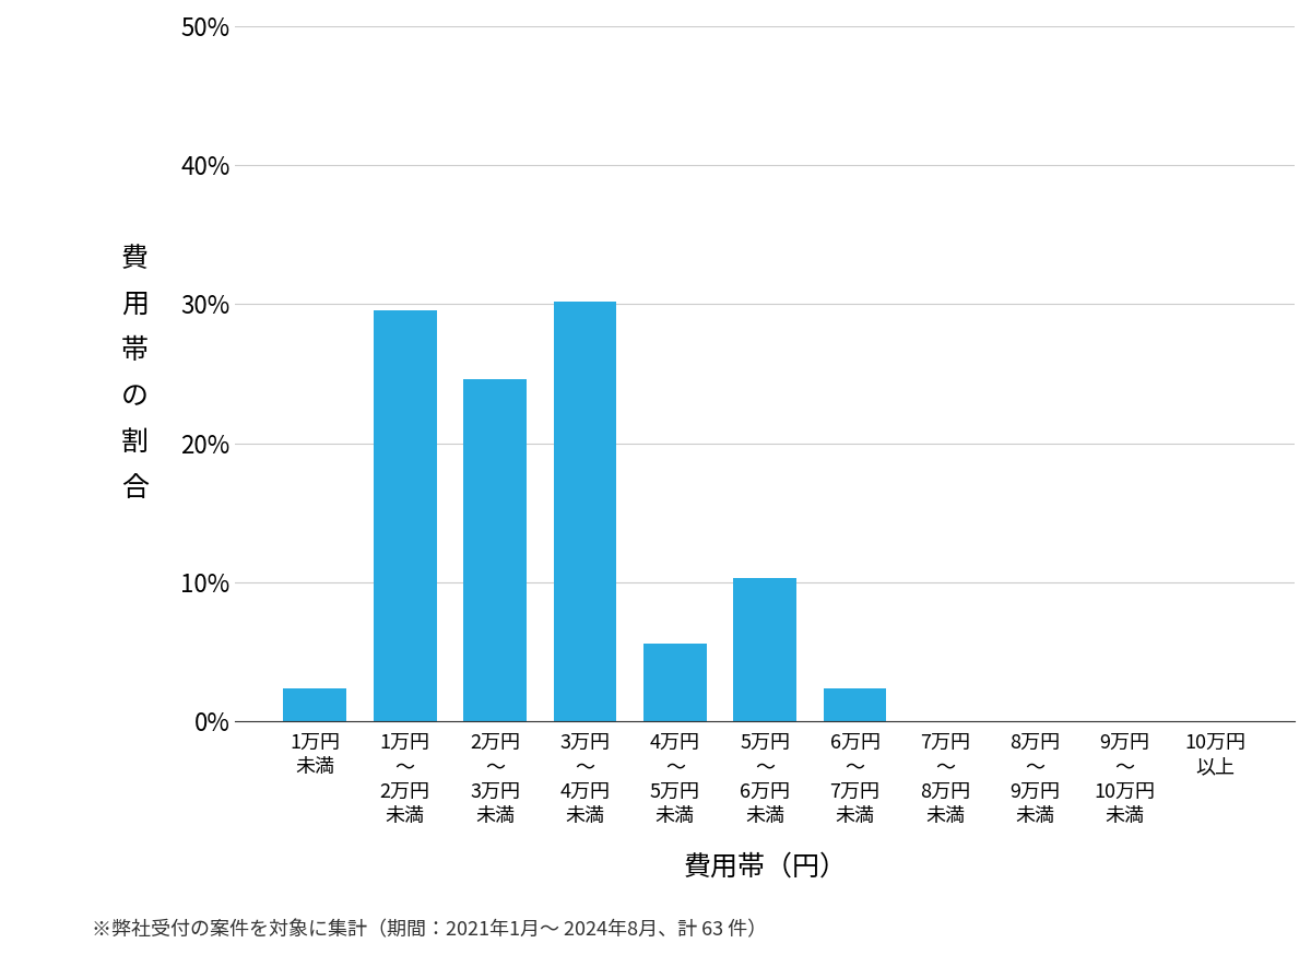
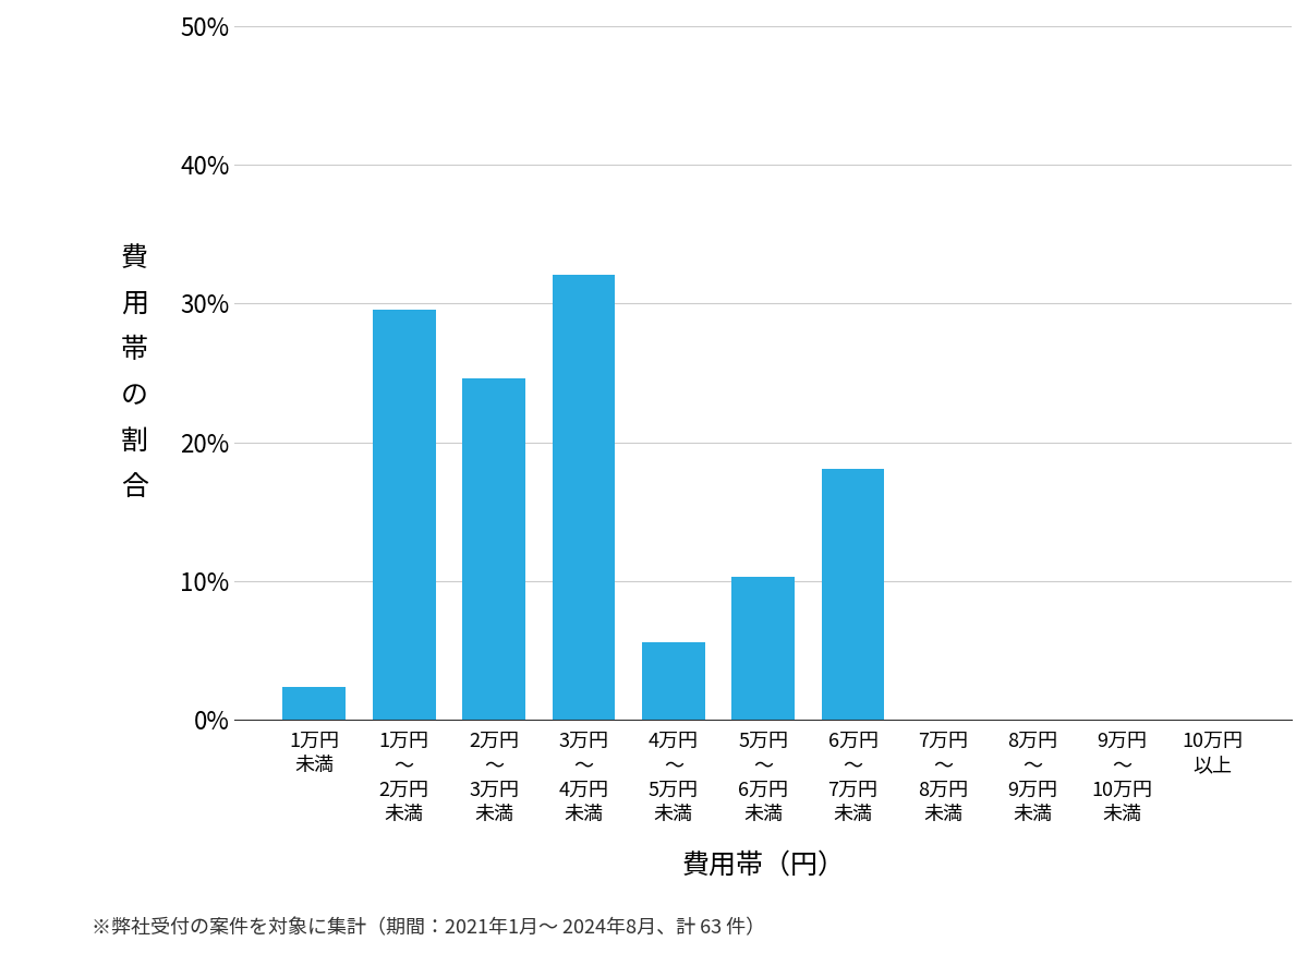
3万円 〜 4万円 未満: 30.2% -> 32.1%
6万円 〜 7万円 未満: 2.4% -> 18.1%
